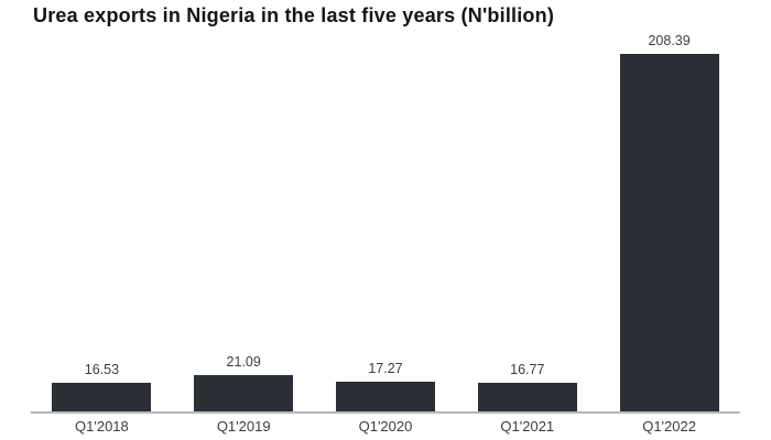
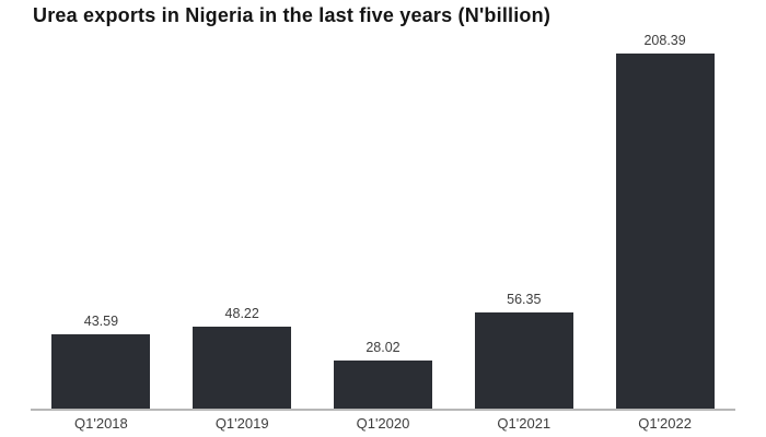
Q1'2018: 16.53 -> 43.59
Q1'2019: 21.09 -> 48.22
Q1'2020: 17.27 -> 28.02
Q1'2021: 16.77 -> 56.35
